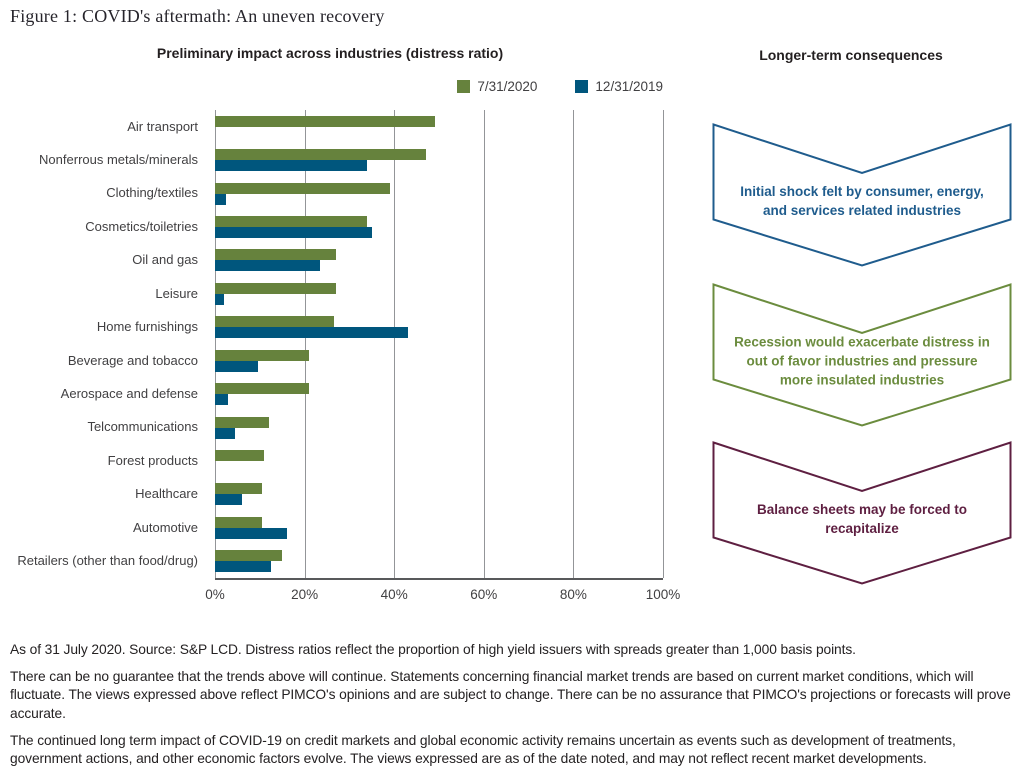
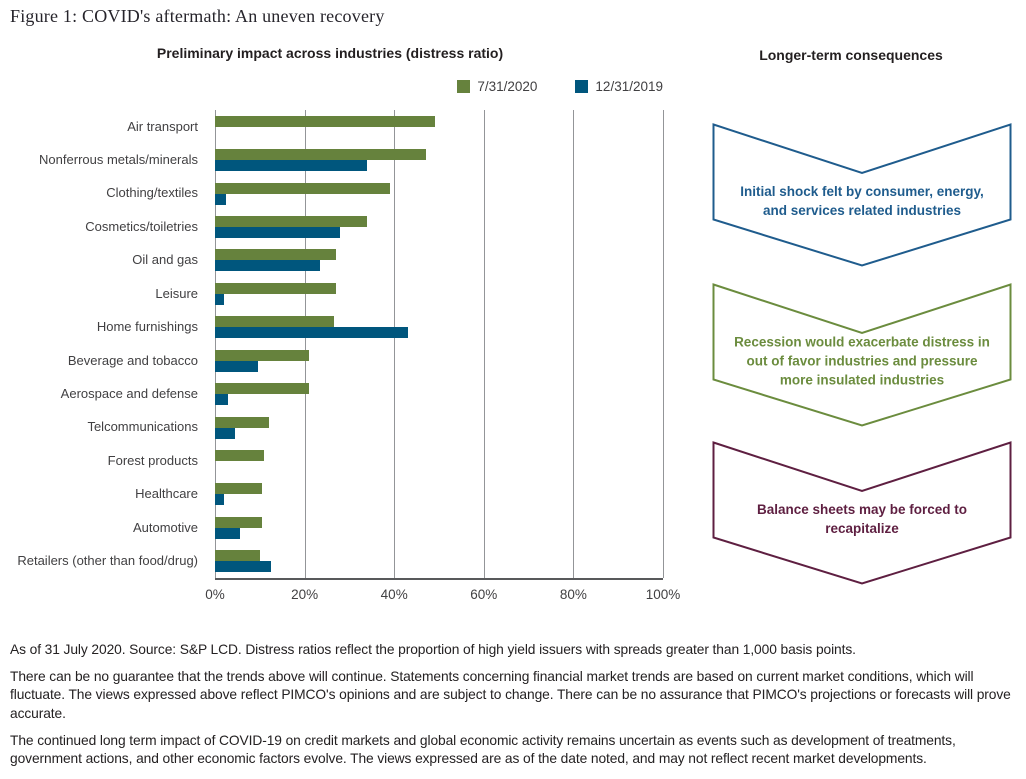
12/31/2019/Cosmetics/toiletries: 35% -> 28%
12/31/2019/Healthcare: 6% -> 2%
12/31/2019/Automotive: 16% -> 6%
7/31/2020/Retailers (other than food/drug): 15% -> 10%
